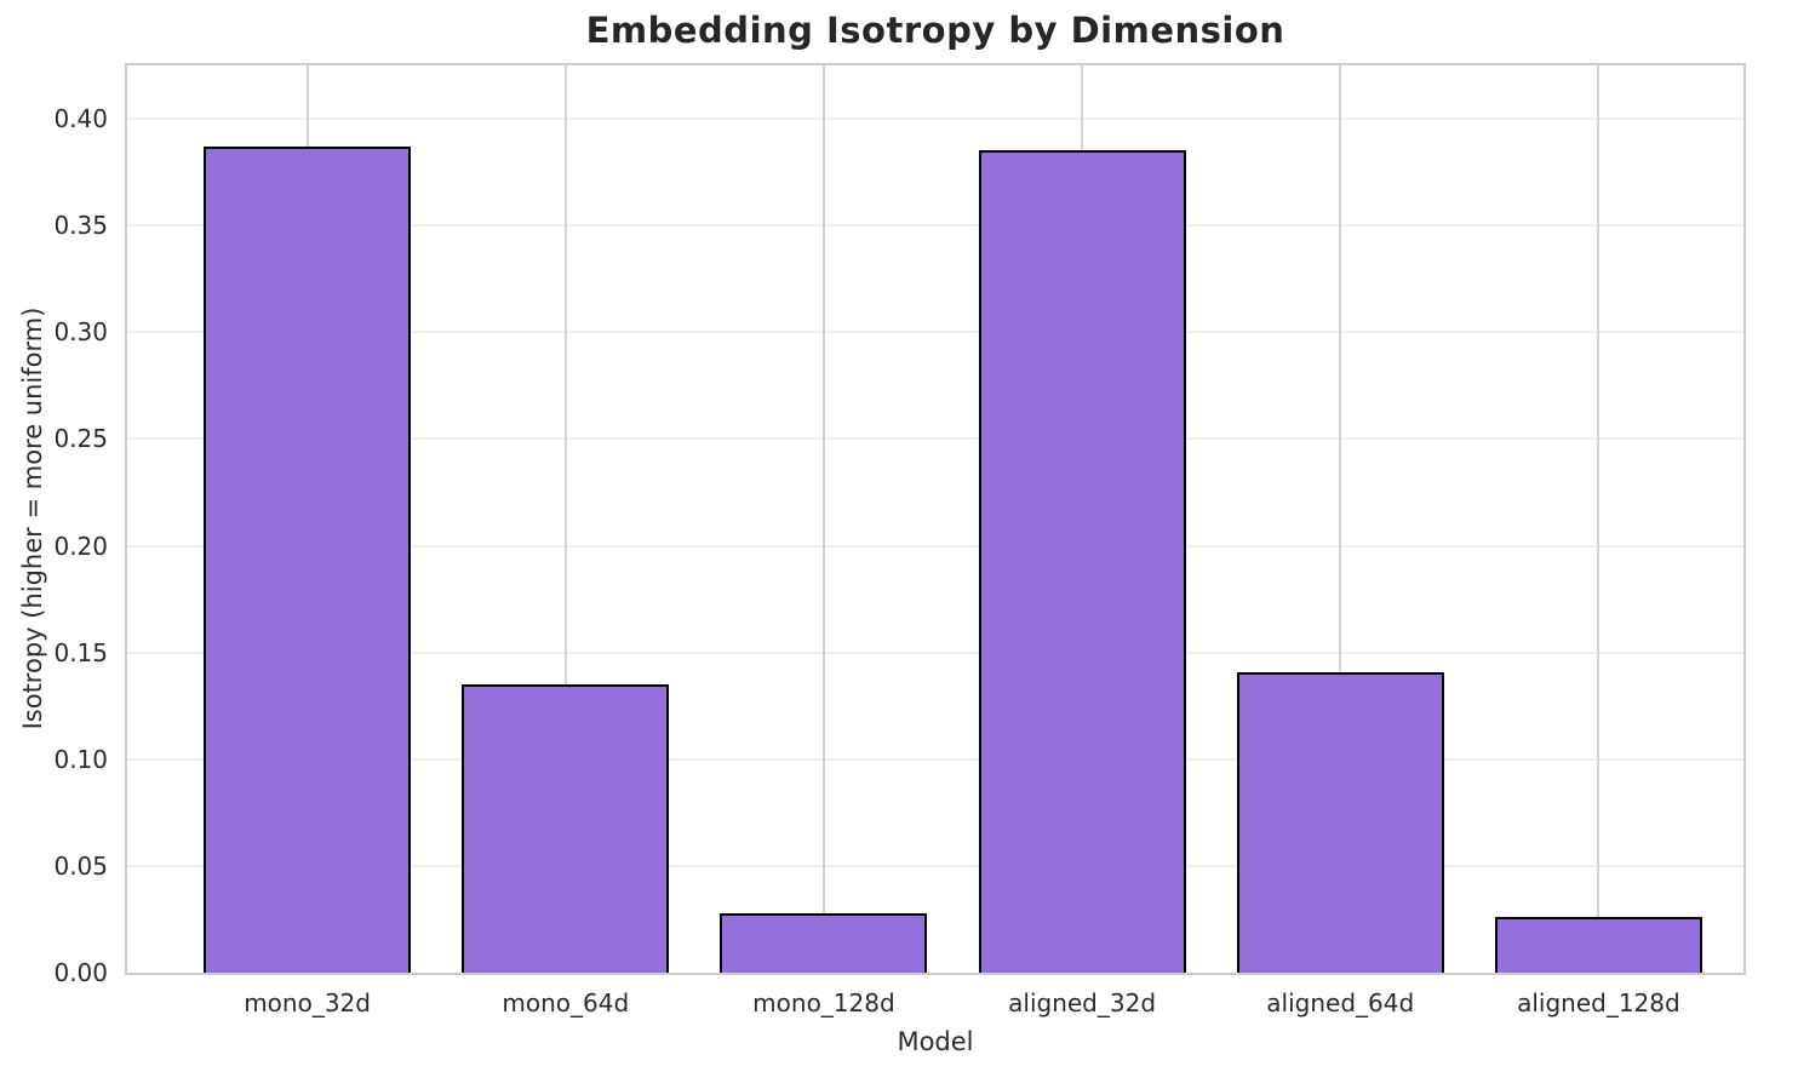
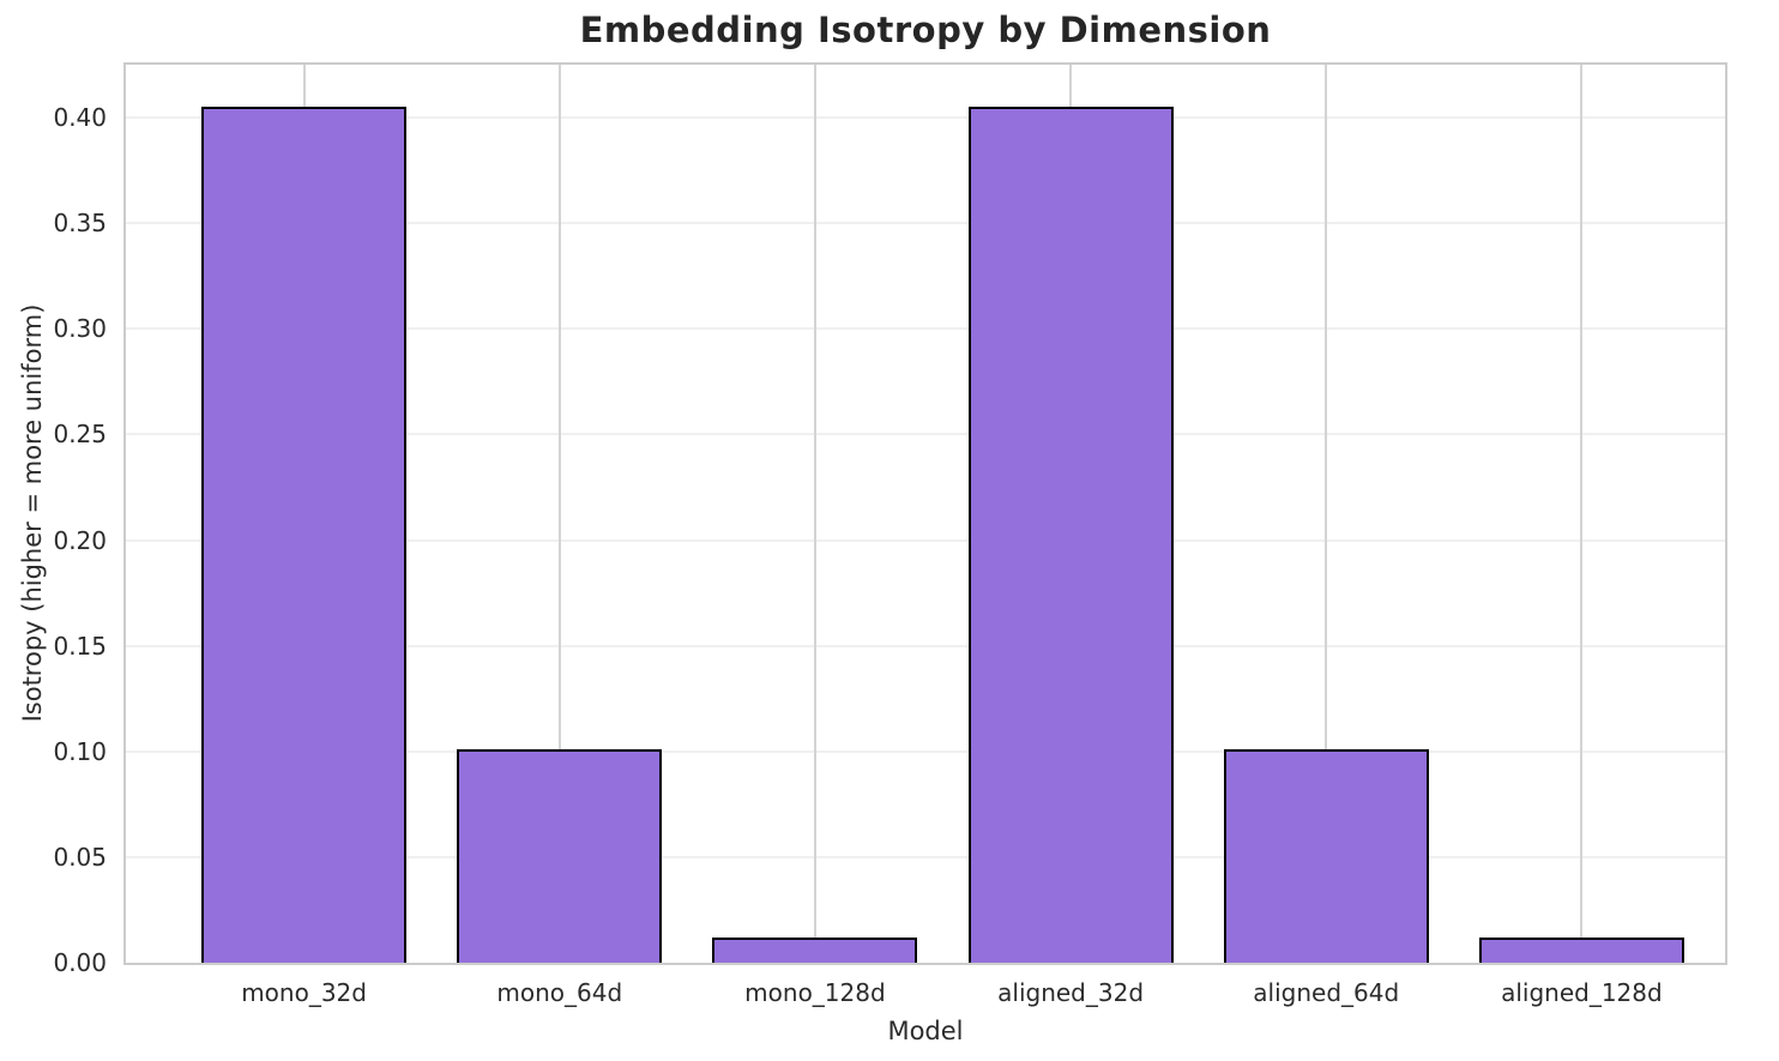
mono_32d: 0.387 -> 0.405
mono_64d: 0.135 -> 0.101
mono_128d: 0.028 -> 0.012
aligned_32d: 0.385 -> 0.405
aligned_64d: 0.141 -> 0.101
aligned_128d: 0.026 -> 0.012
